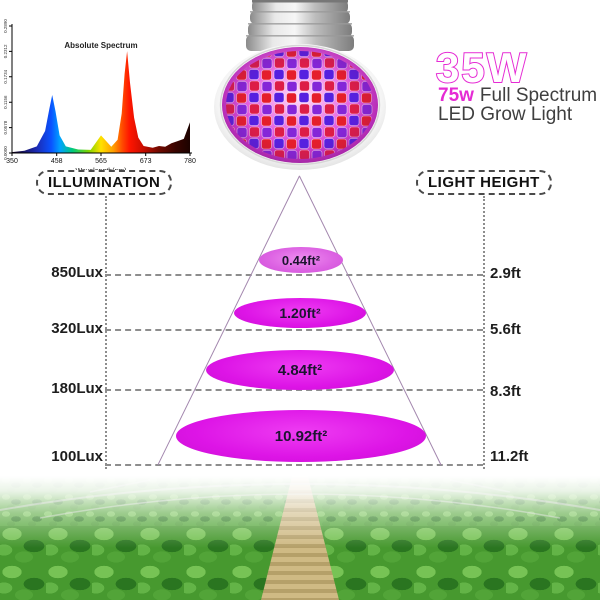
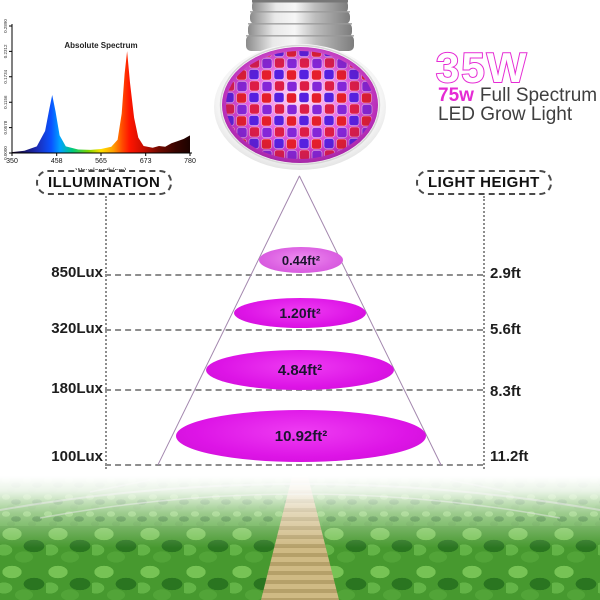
565: 0.04 -> 0.01
780: 0.07 -> 0.04
